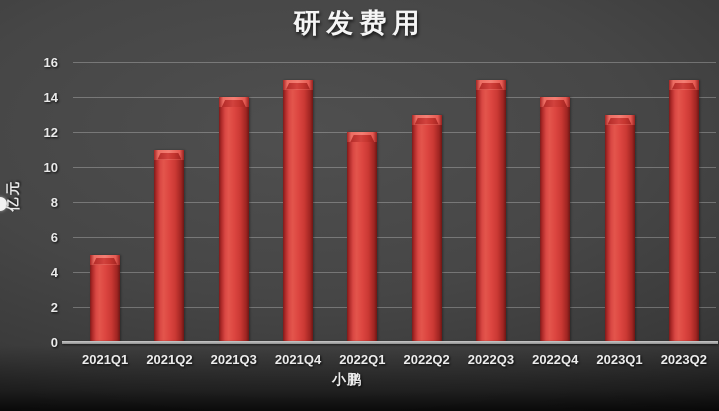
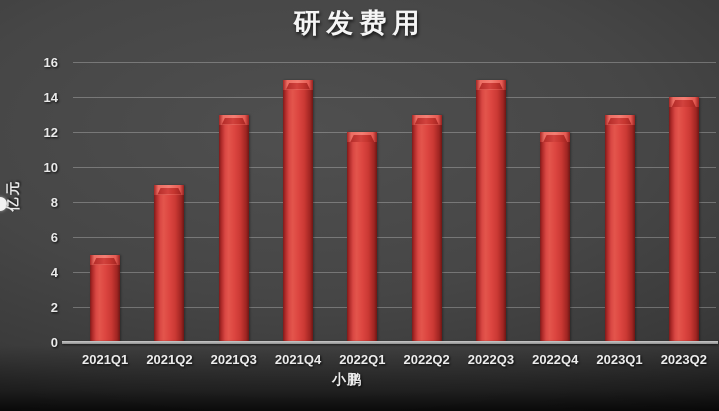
2021Q2: 11 -> 9
2021Q3: 14 -> 13
2022Q4: 14 -> 12
2023Q2: 15 -> 14
